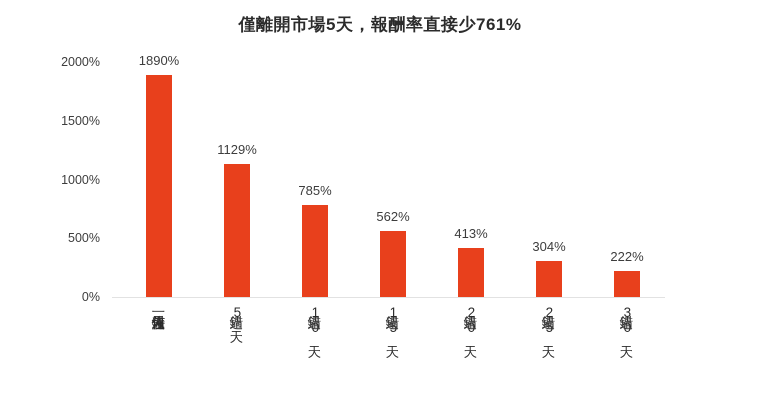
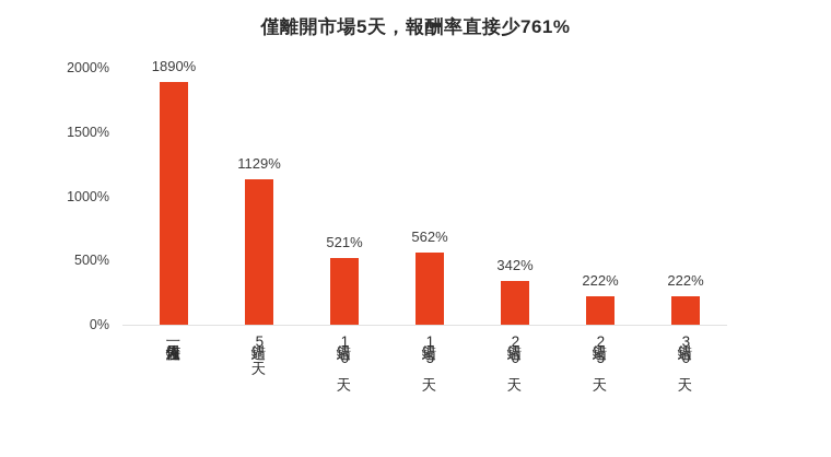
錯過10天: 785% -> 521%
錯過20天: 413% -> 342%
錯過25天: 304% -> 222%
